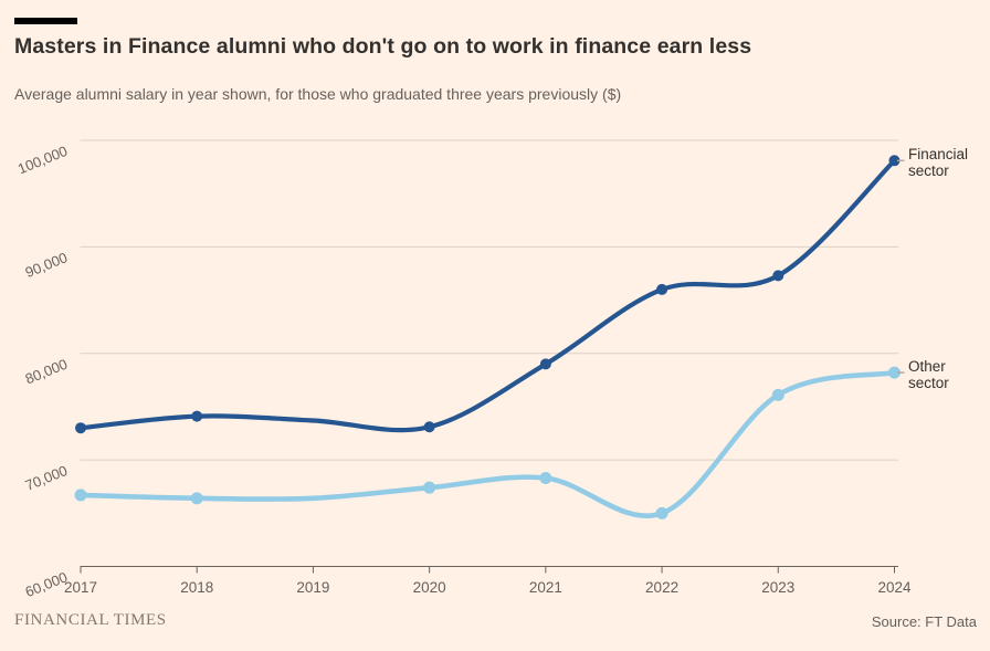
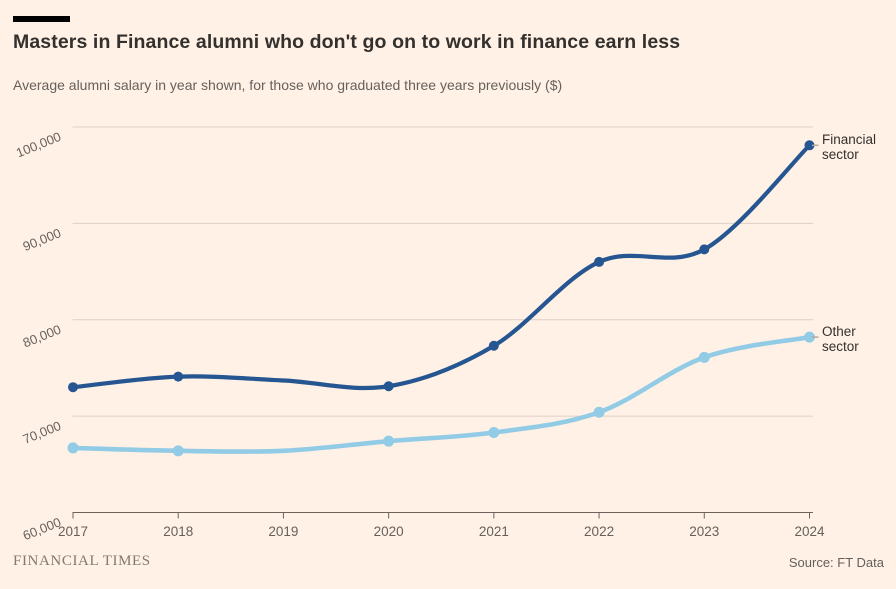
Financial sector/2021: 79000 -> 77000
Other sector/2022: 65000 -> 70000
